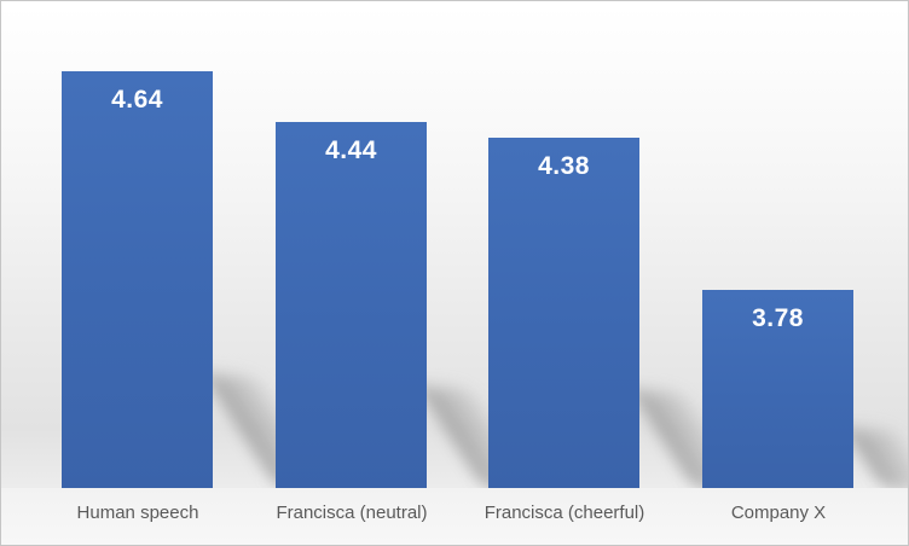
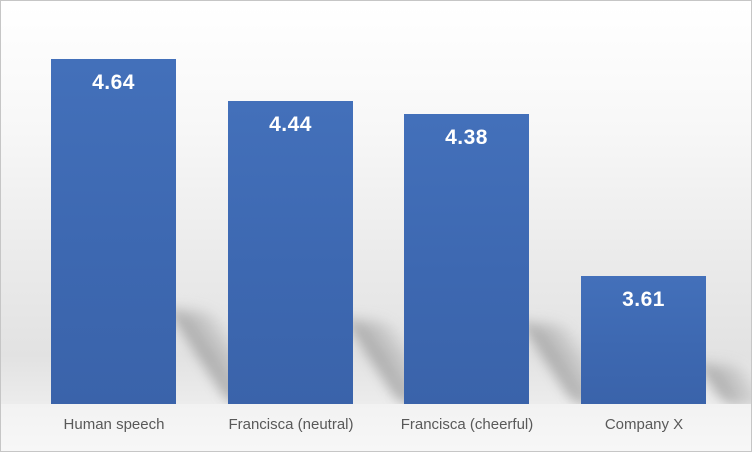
Company X: 3.78 -> 3.61
